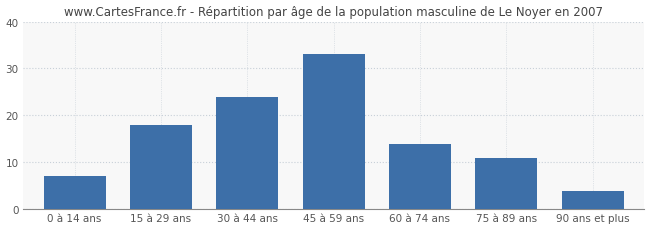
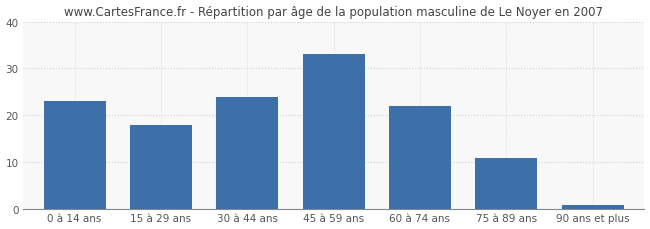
0 à 14 ans: 7 -> 23
60 à 74 ans: 14 -> 22
90 ans et plus: 4 -> 1
